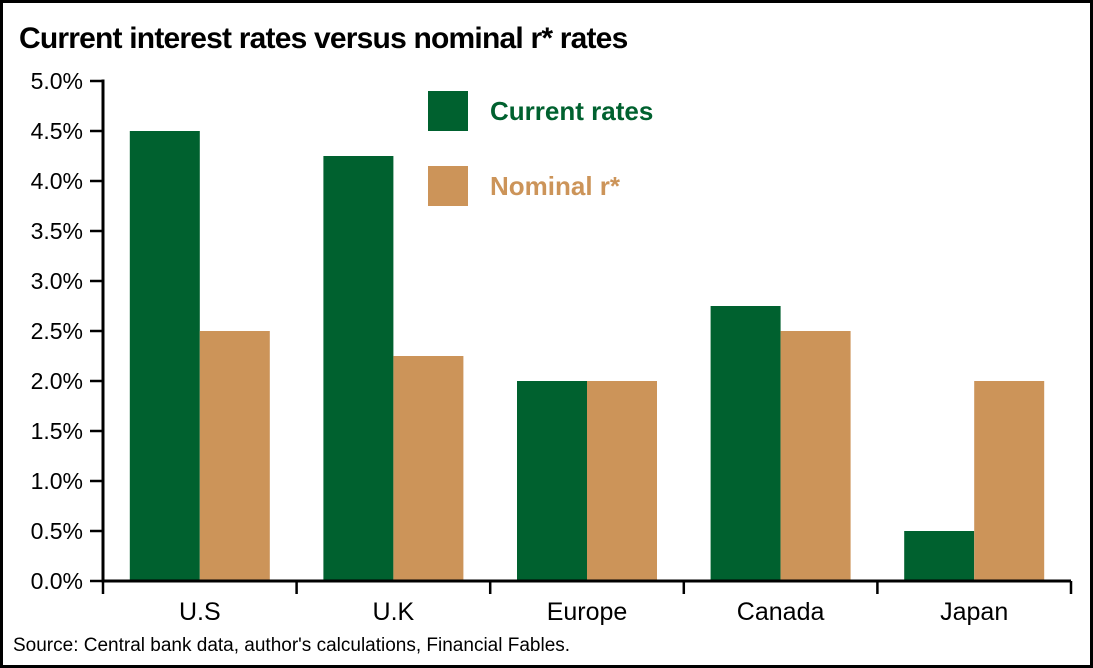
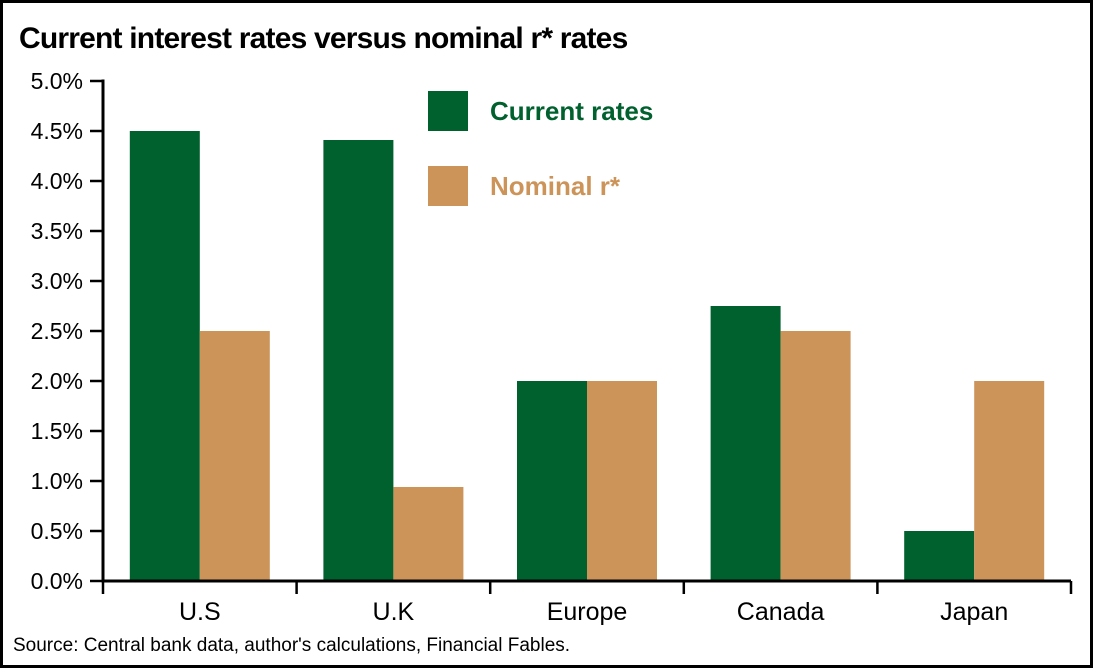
Current rates/U.K: 4.25% -> 4.41%
Nominal r*/U.K: 2.25% -> 0.94%
